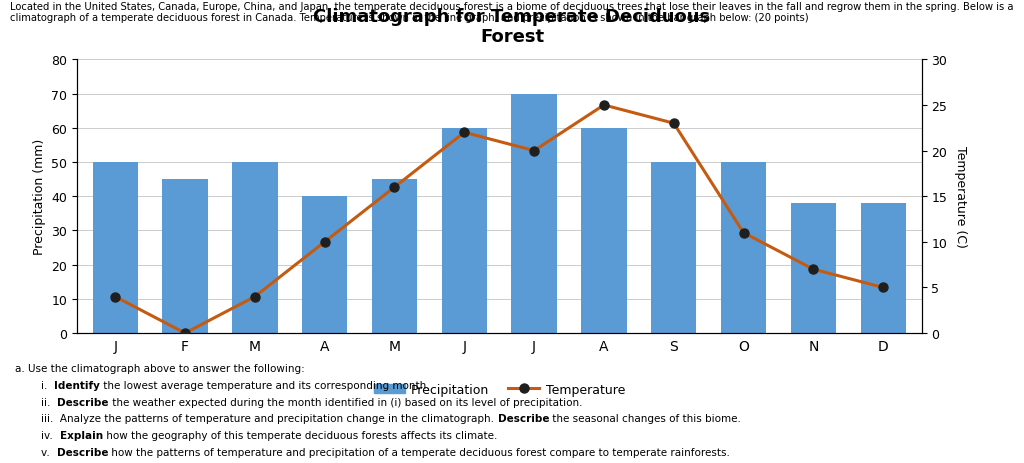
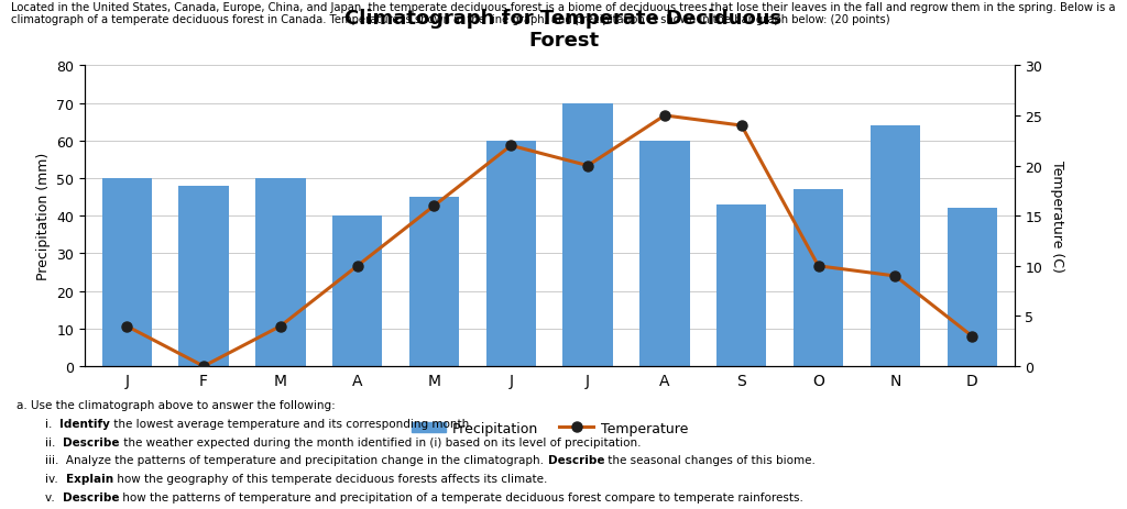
Precipitation/F: 45 -> 48
Precipitation/S: 50 -> 43
Temperature/S: 23 -> 24
Precipitation/O: 50 -> 47
Temperature/O: 11 -> 10
Precipitation/N: 38 -> 64
Temperature/N: 7 -> 9
Precipitation/D: 38 -> 42
Temperature/D: 5 -> 3
